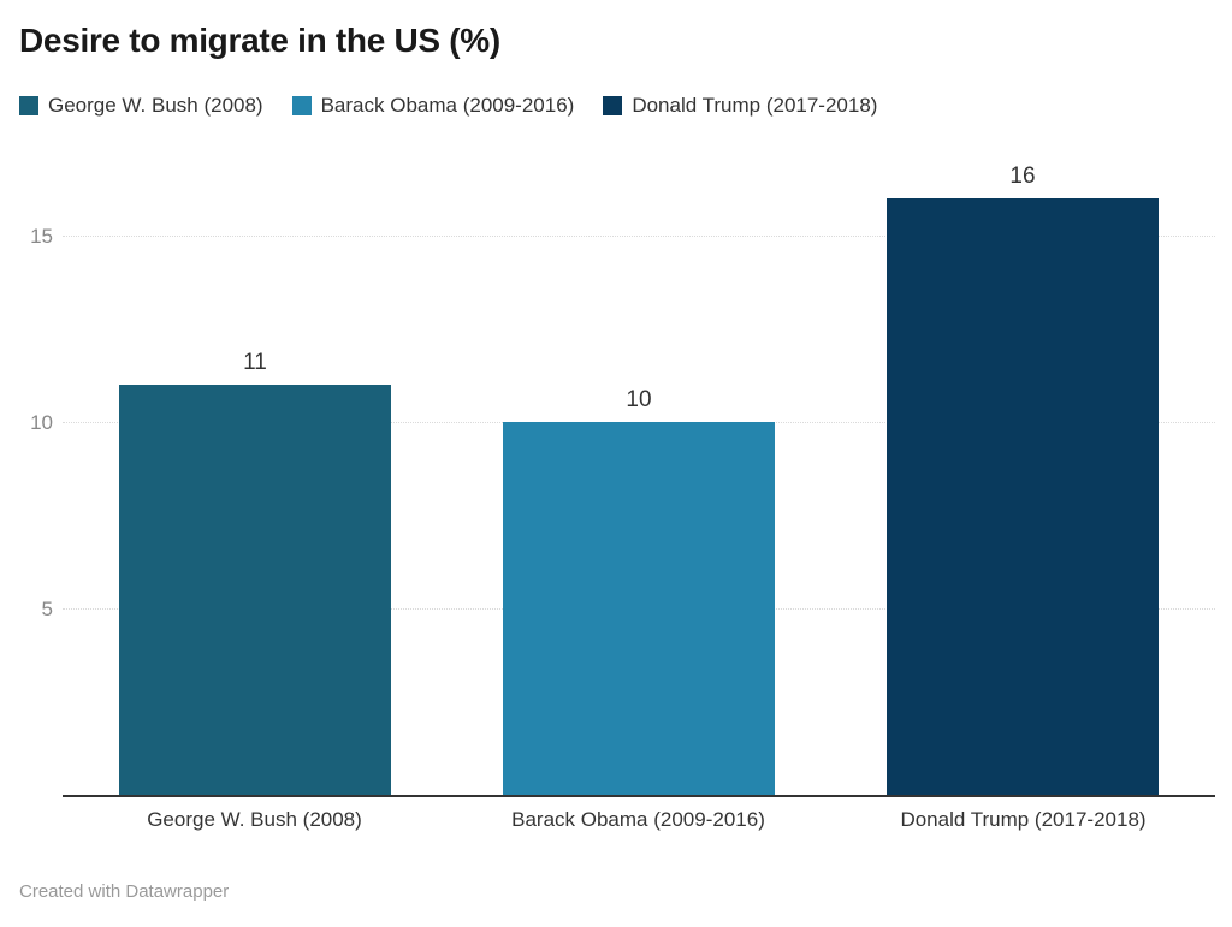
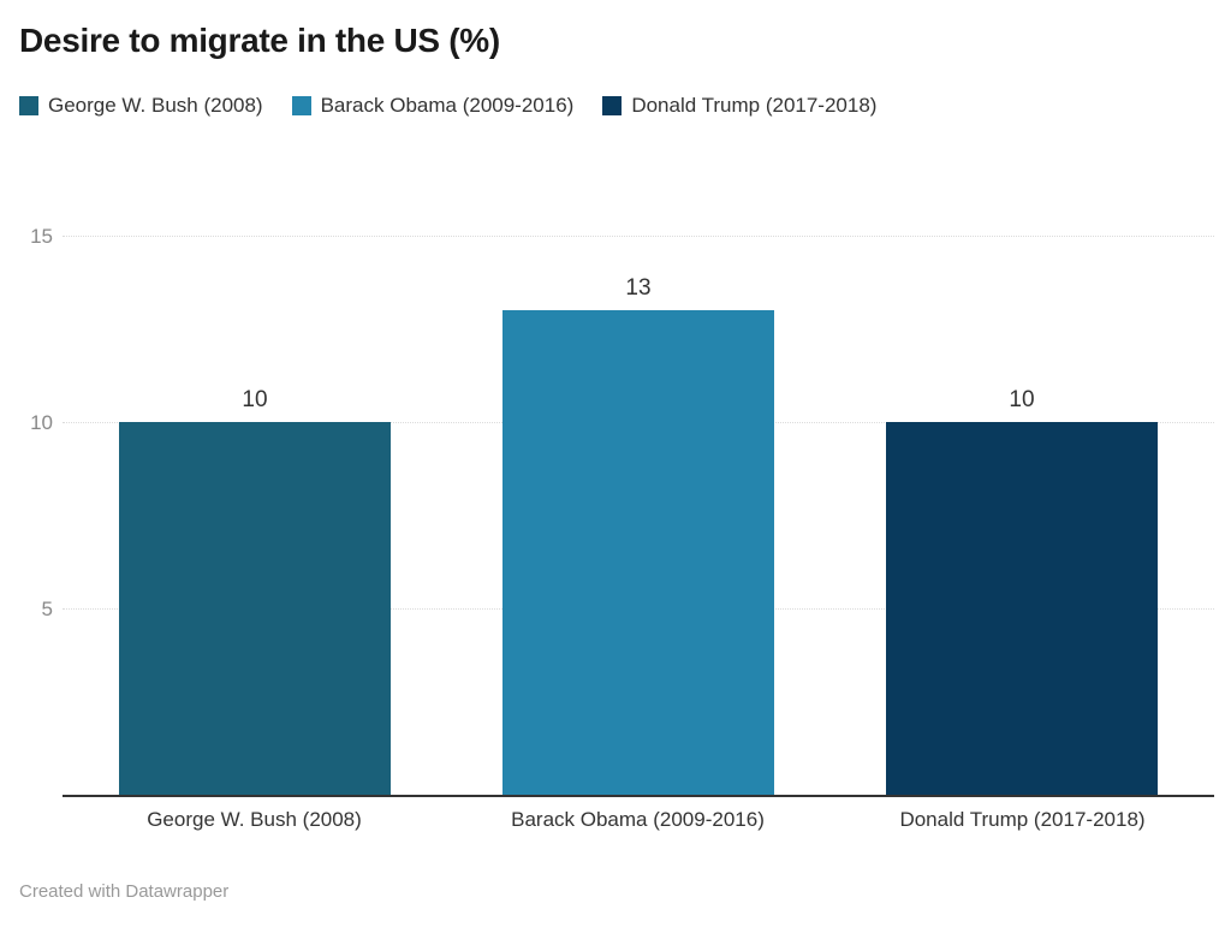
George W. Bush (2008): 11 -> 10
Barack Obama (2009-2016): 10 -> 13
Donald Trump (2017-2018): 16 -> 10
